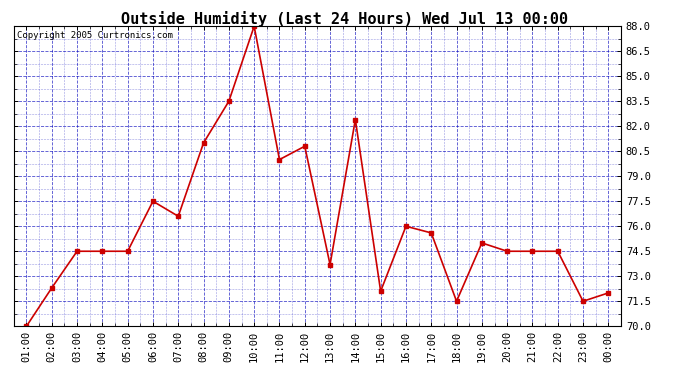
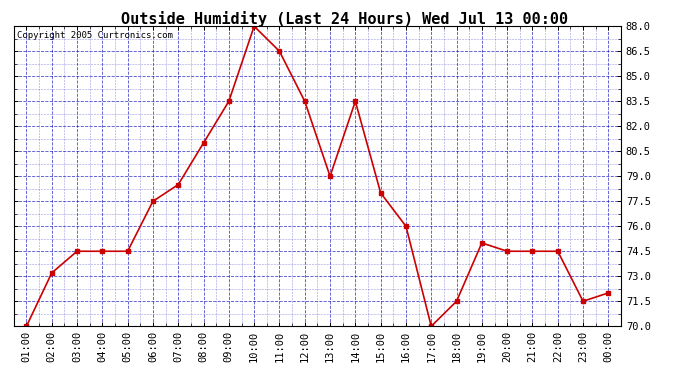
02:00: 72.3 -> 73.2
07:00: 76.6 -> 78.5
11:00: 80.0 -> 86.5
12:00: 80.8 -> 83.5
13:00: 73.7 -> 79.0
14:00: 82.4 -> 83.5
15:00: 72.1 -> 78.0
17:00: 75.6 -> 70.0
